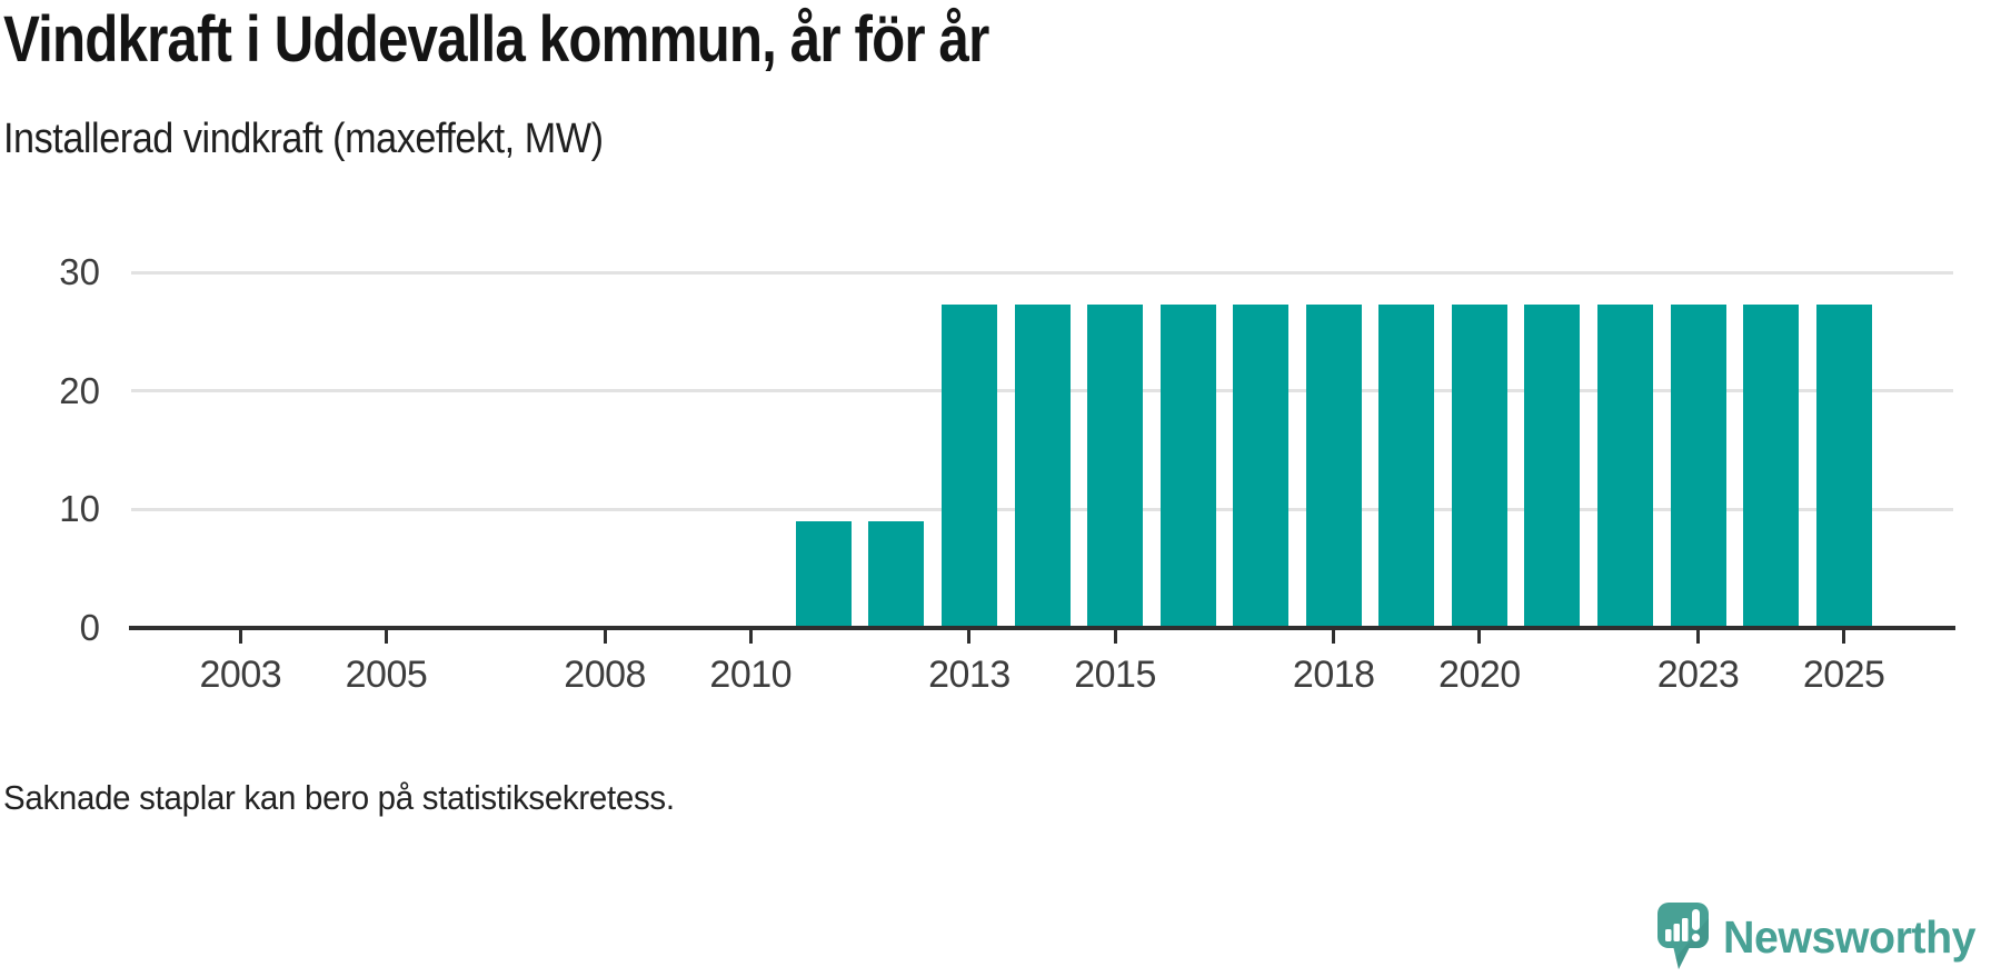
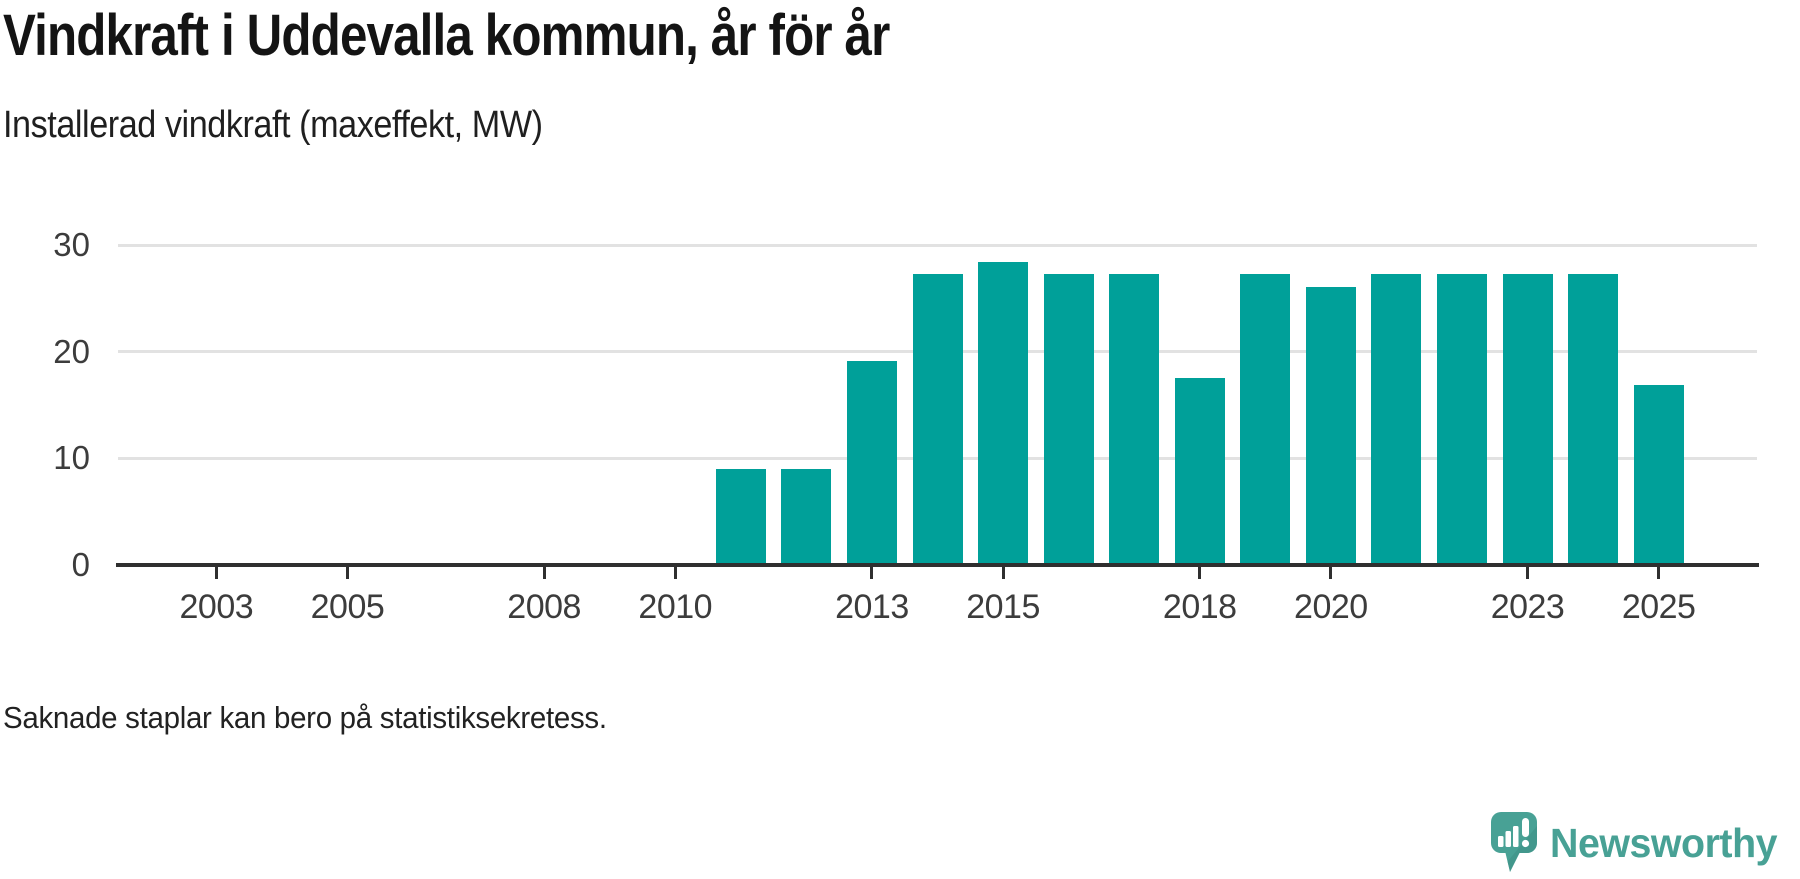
2013: 27.3 -> 19.1
2015: 27.3 -> 28.4
2018: 27.3 -> 17.5
2020: 27.3 -> 26.1
2025: 27.3 -> 16.9
